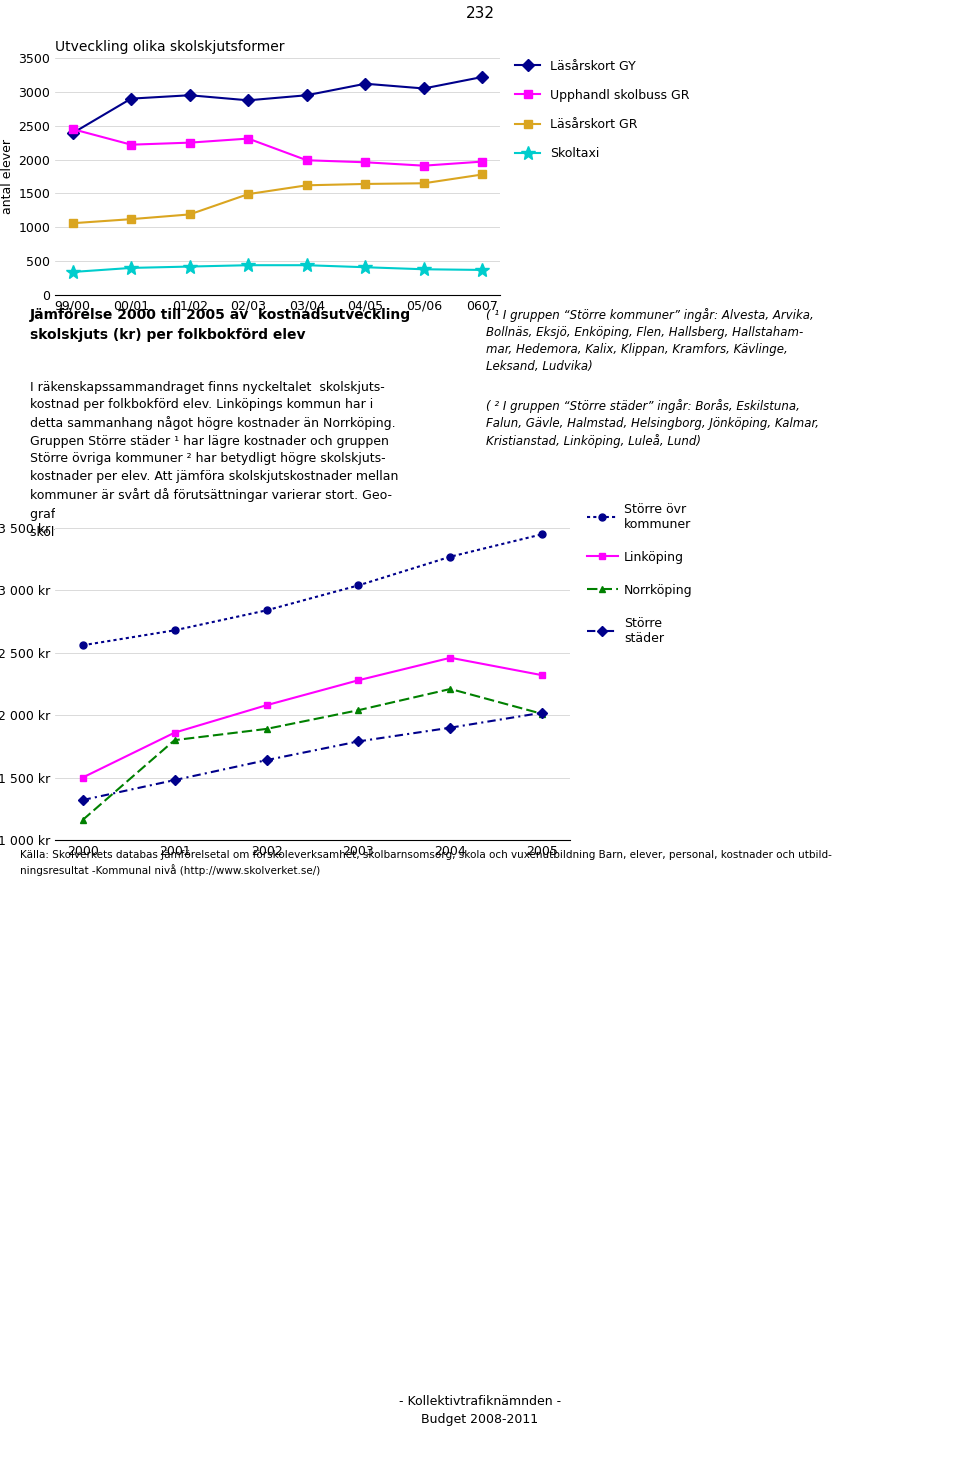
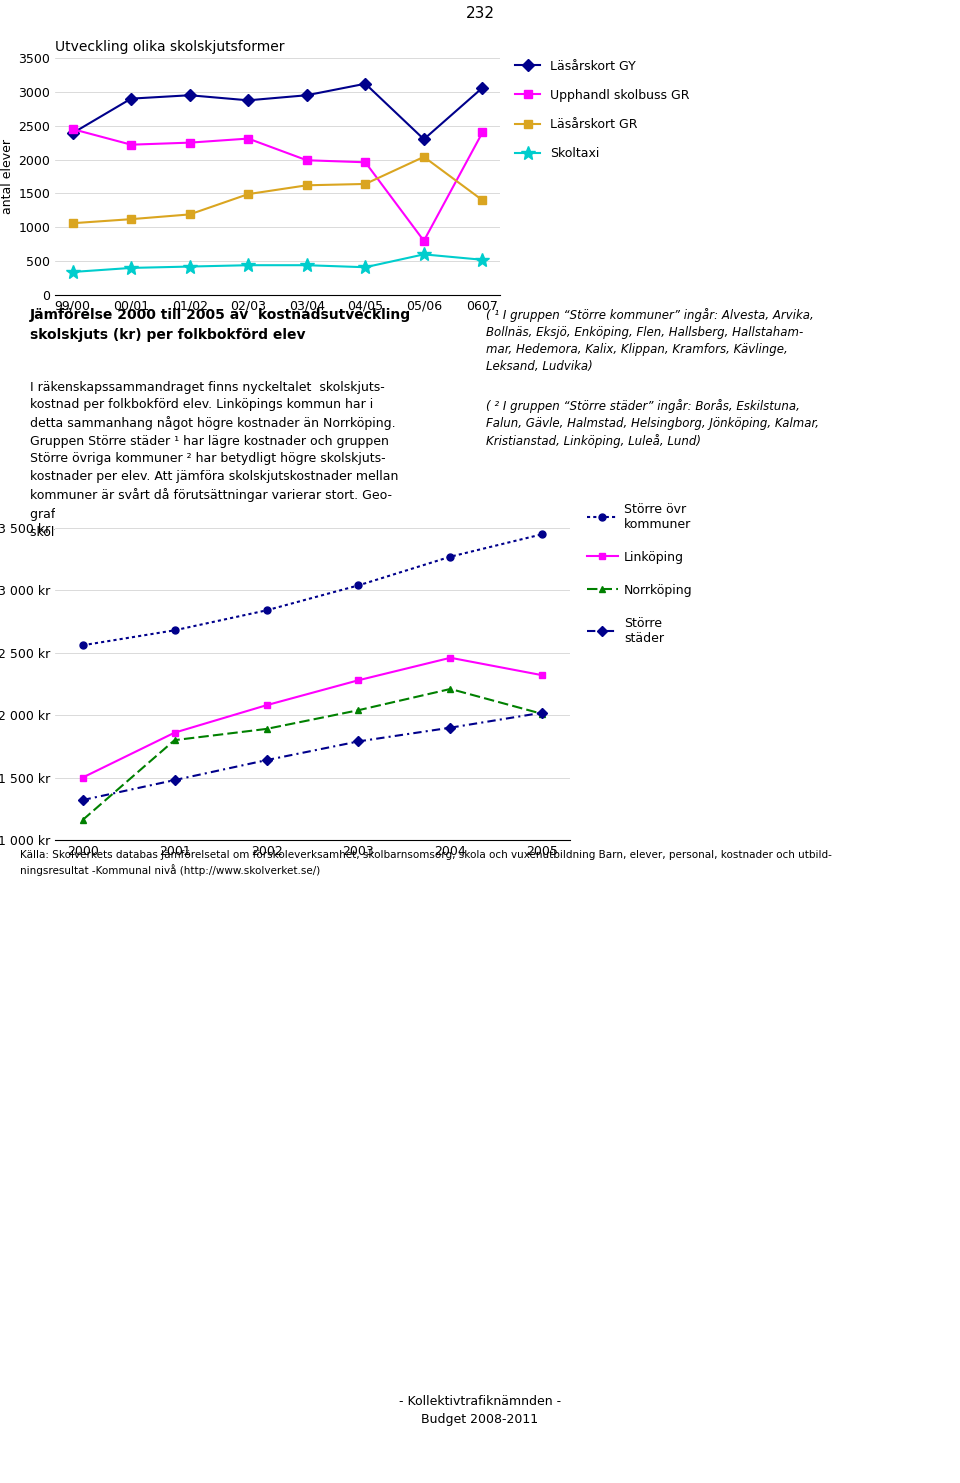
Utveckling olika skolskjutsformer/Läsårskort GY/05/06: 3050 -> 2300
Utveckling olika skolskjutsformer/Upphandl skolbuss GR/05/06: 1910 -> 800
Utveckling olika skolskjutsformer/Läsårskort GR/05/06: 1650 -> 2040
Utveckling olika skolskjutsformer/Skoltaxi/05/06: 380 -> 600
Utveckling olika skolskjutsformer/Läsårskort GY/0607: 3220 -> 3060
Utveckling olika skolskjutsformer/Upphandl skolbuss GR/0607: 1970 -> 2400
Utveckling olika skolskjutsformer/Läsårskort GR/0607: 1780 -> 1400
Utveckling olika skolskjutsformer/Skoltaxi/0607: 370 -> 520
